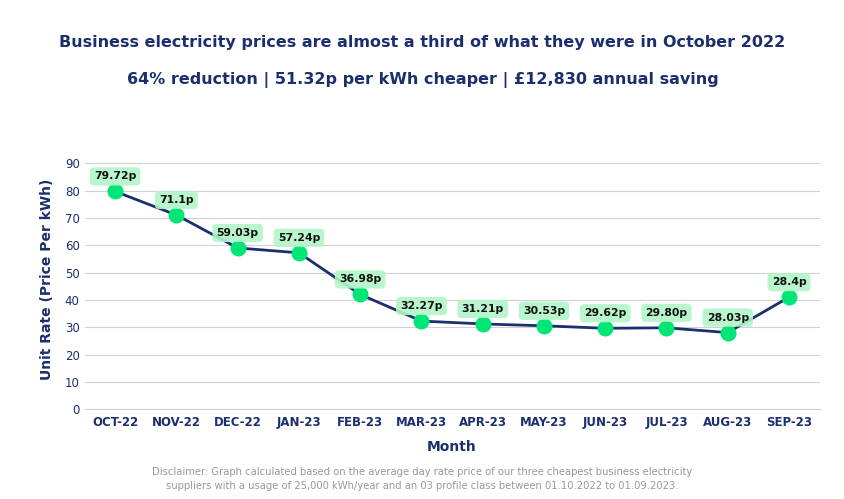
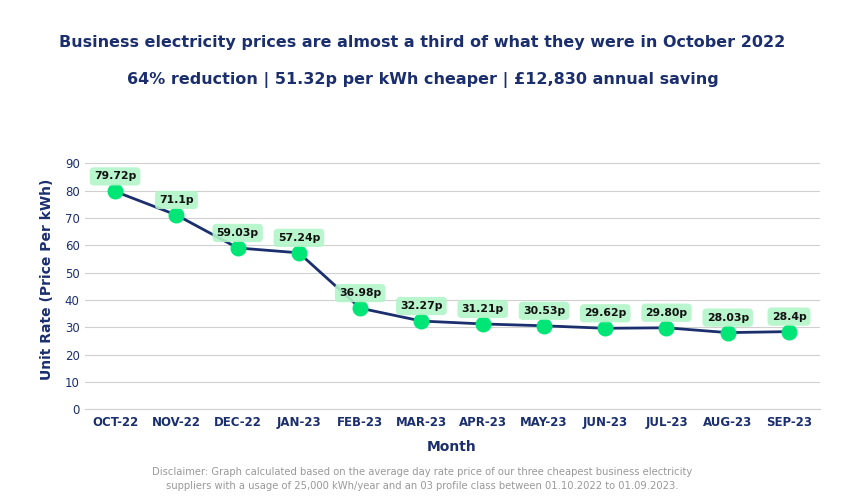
FEB-23: 42.0 -> 37.0
SEP-23: 41.0 -> 28.4
